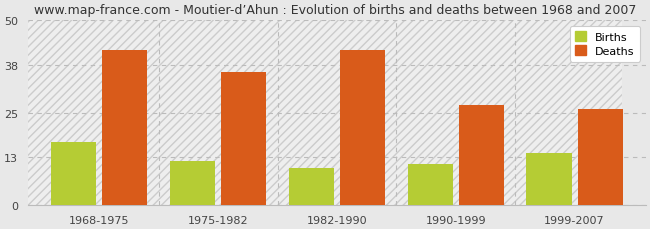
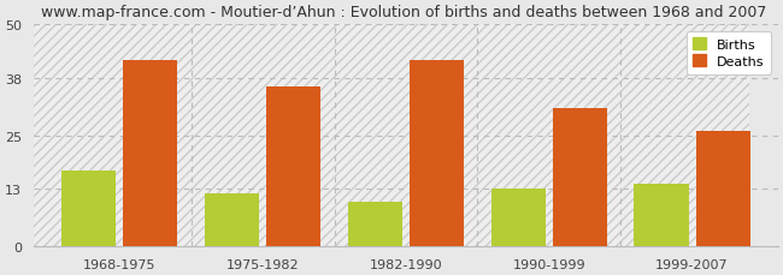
Births/1990-1999: 11 -> 13
Deaths/1990-1999: 27 -> 31
